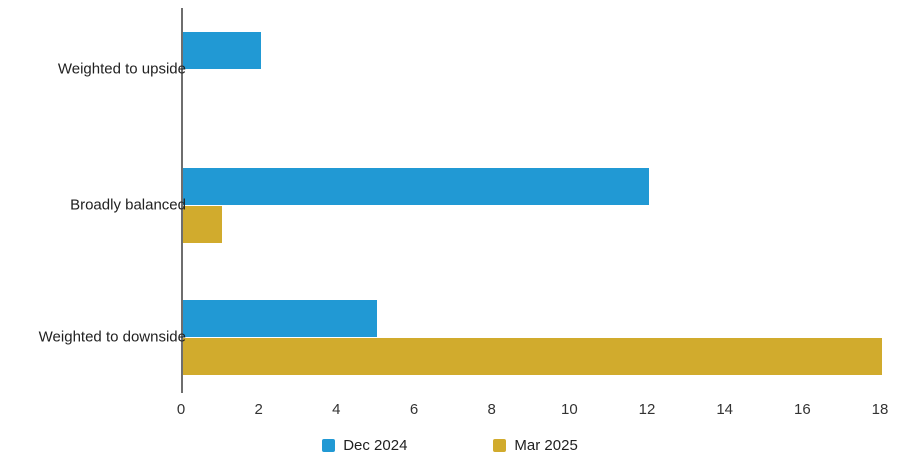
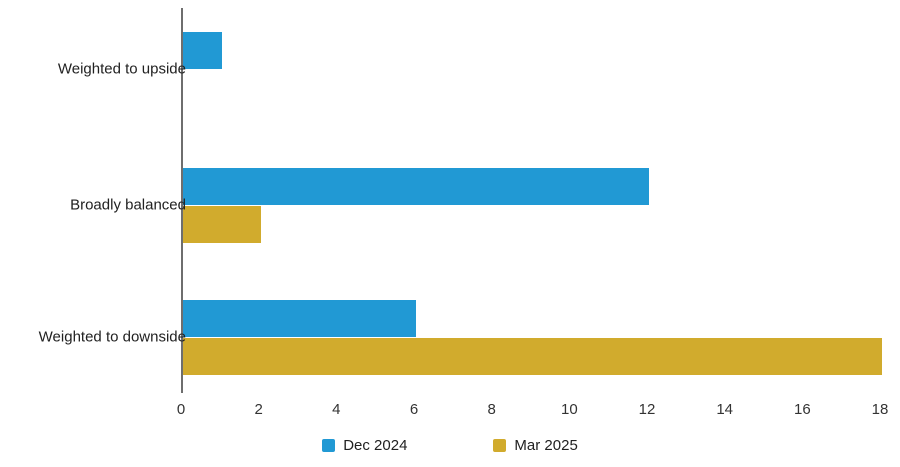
Dec 2024/Weighted to upside: 2 -> 1
Mar 2025/Broadly balanced: 1 -> 2
Dec 2024/Weighted to downside: 5 -> 6
